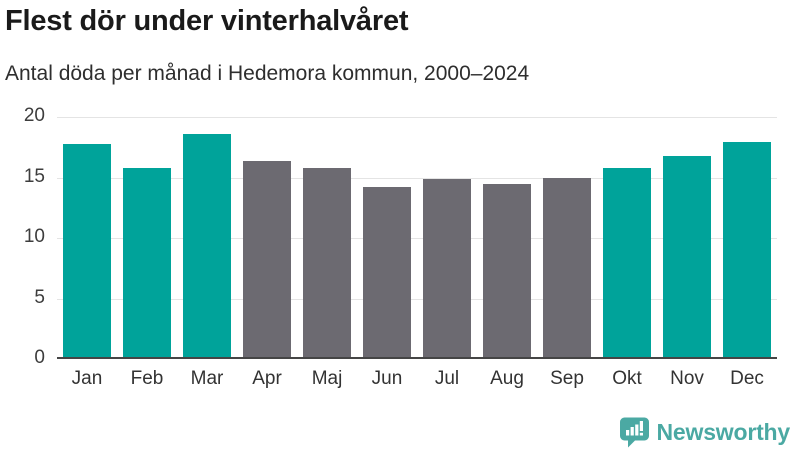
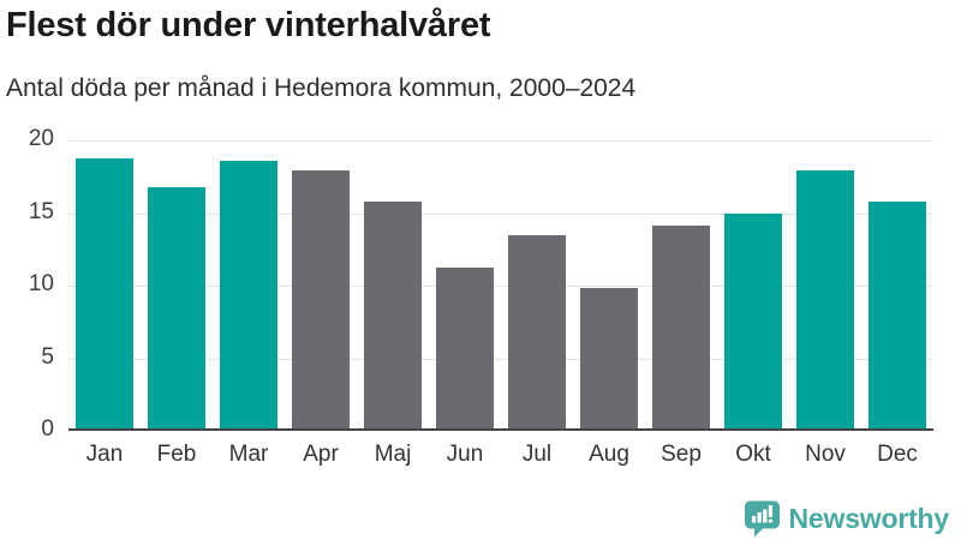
Jan: 17.8 -> 18.8
Feb: 15.8 -> 16.8
Apr: 16.4 -> 17.9
Jun: 14.2 -> 11.2
Jul: 14.9 -> 13.5
Aug: 14.5 -> 9.8
Sep: 15.0 -> 14.1
Okt: 15.8 -> 15.0
Nov: 16.8 -> 17.9
Dec: 17.9 -> 15.8
